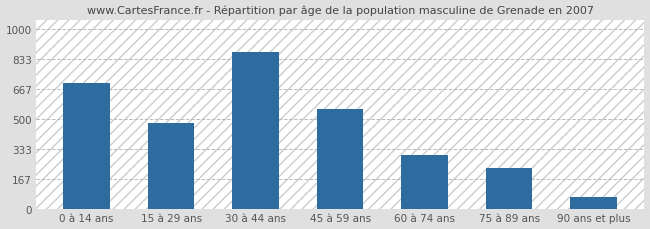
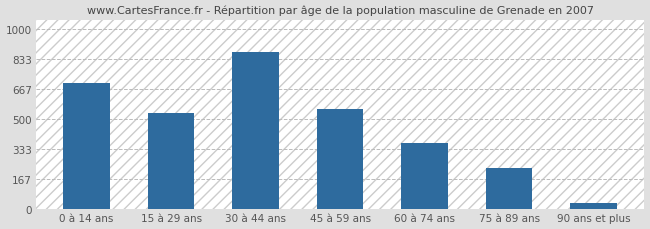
15 à 29 ans: 480 -> 540
60 à 74 ans: 300 -> 370
90 ans et plus: 70 -> 40
